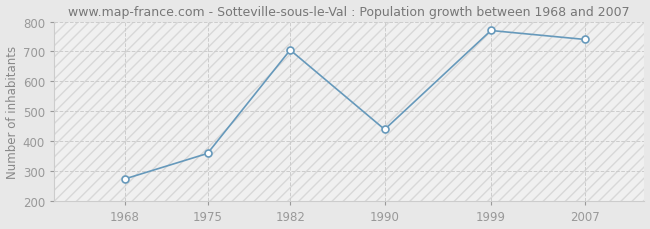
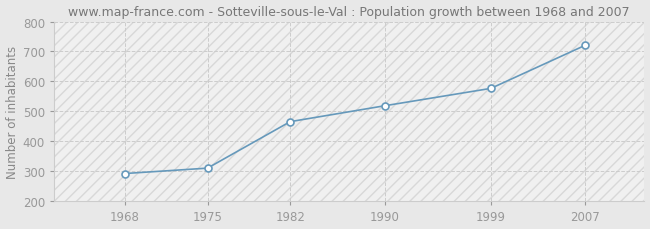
1968: 275 -> 293
1975: 360 -> 311
1982: 705 -> 466
1990: 440 -> 519
1999: 770 -> 577
2007: 740 -> 721
